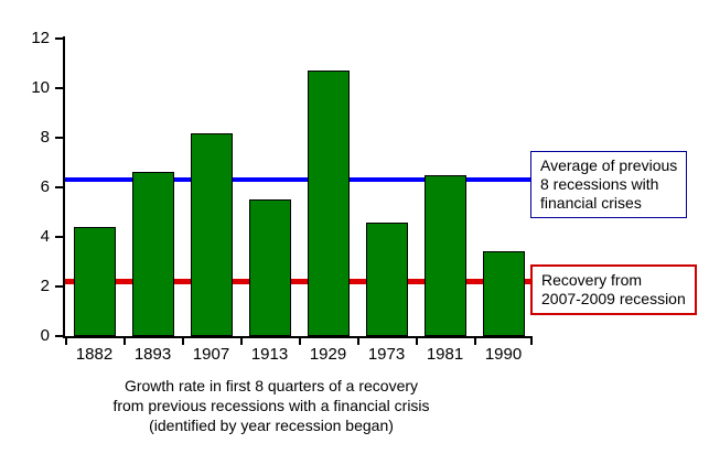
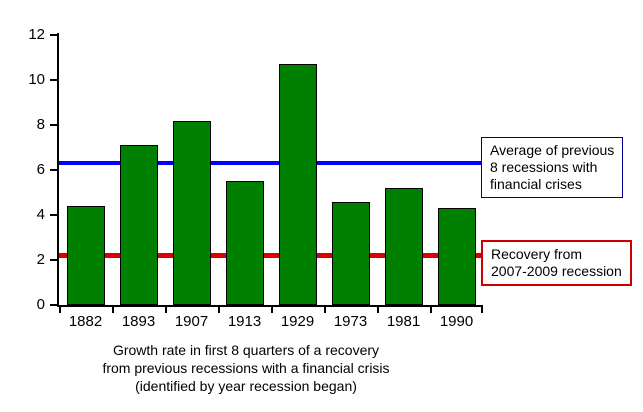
1893: 6.6 -> 7.1
1981: 6.5 -> 5.2
1990: 3.4 -> 4.3
